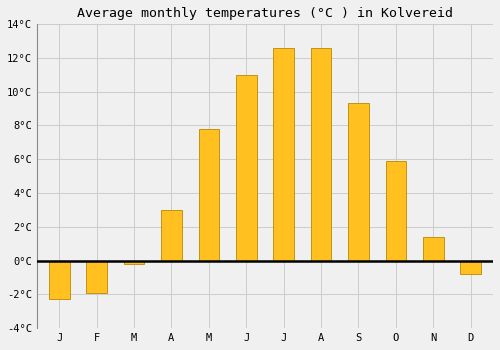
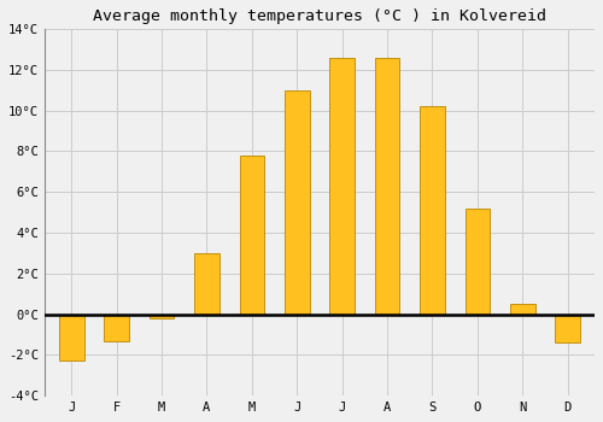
F: -1.9°C -> -1.3°C
S: 9.3°C -> 10.2°C
O: 5.9°C -> 5.2°C
N: 1.4°C -> 0.5°C
D: -0.8°C -> -1.4°C
